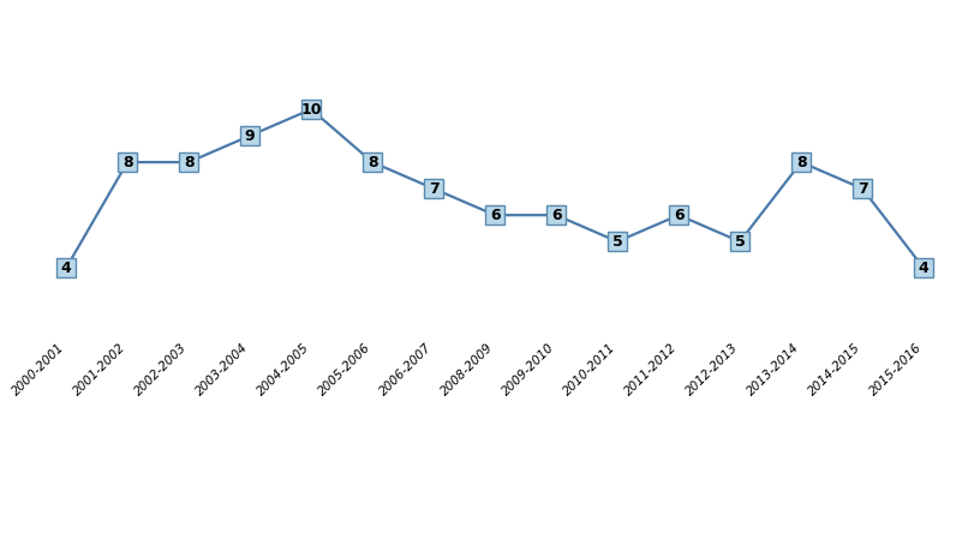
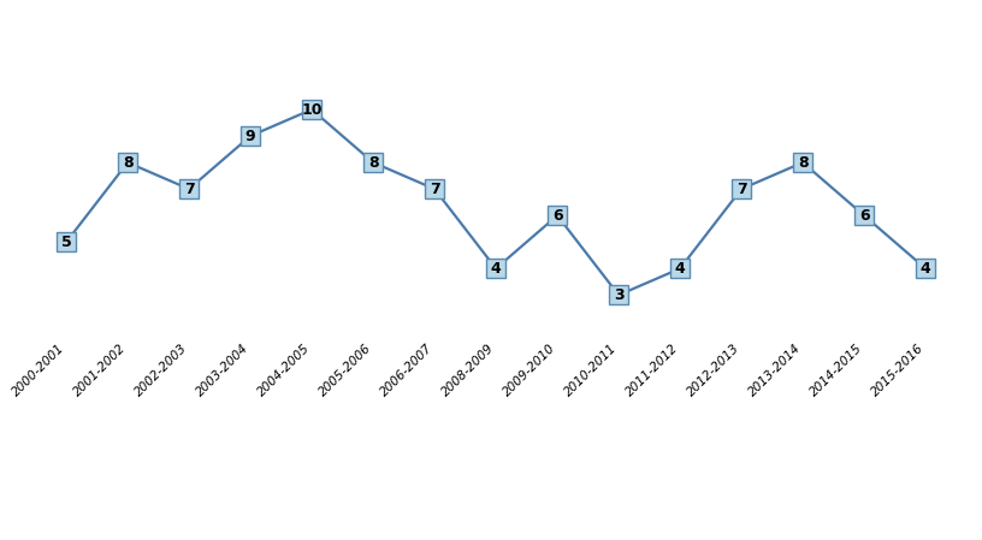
2000-2001: 4 -> 5
2002-2003: 8 -> 7
2008-2009: 6 -> 4
2010-2011: 5 -> 3
2011-2012: 6 -> 4
2012-2013: 5 -> 7
2014-2015: 7 -> 6
